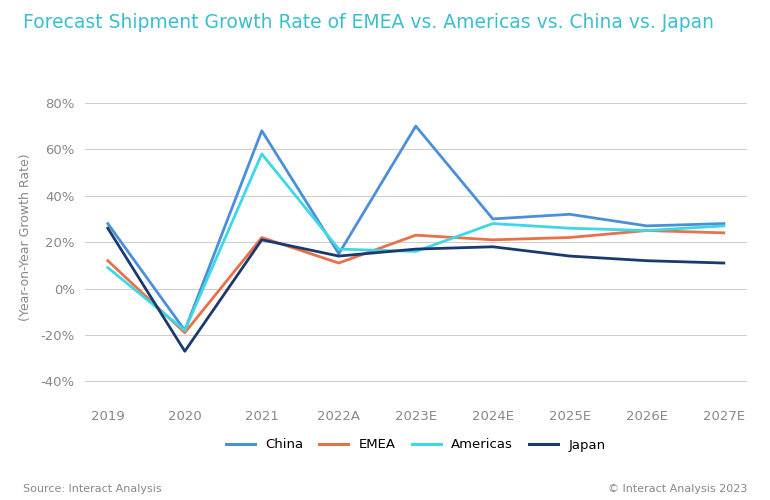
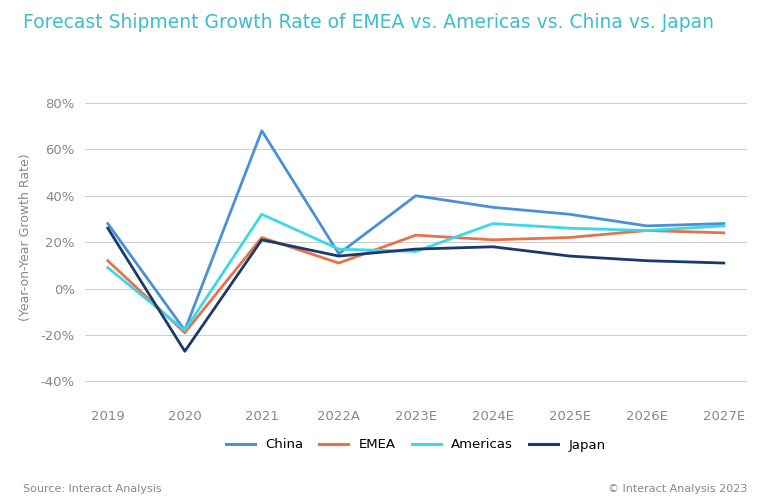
Americas/2021: 58% -> 32%
China/2023E: 70% -> 40%
China/2024E: 30% -> 35%
